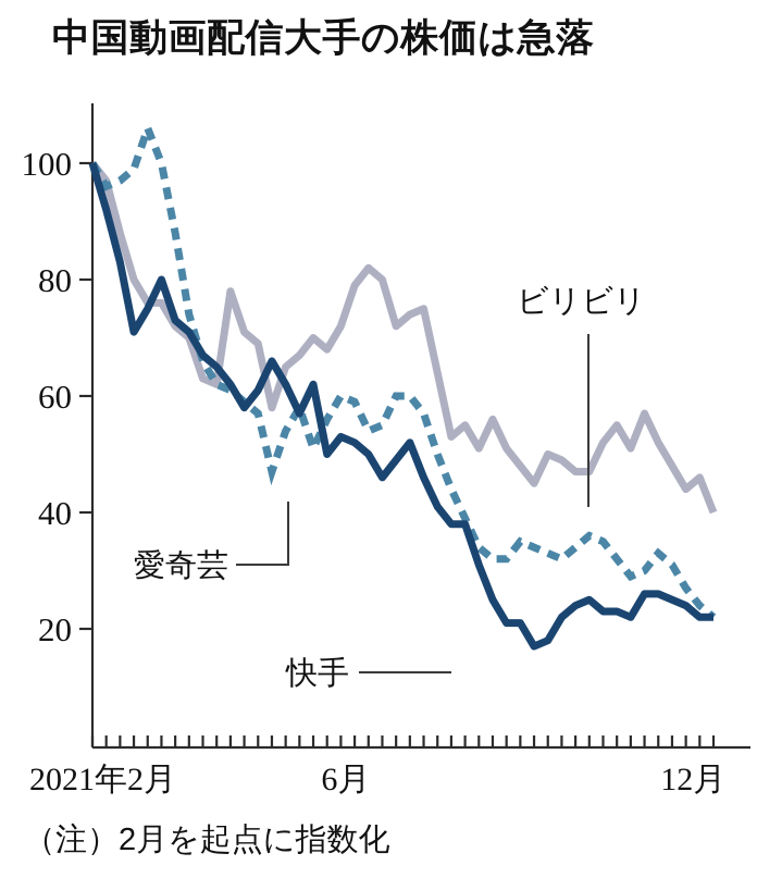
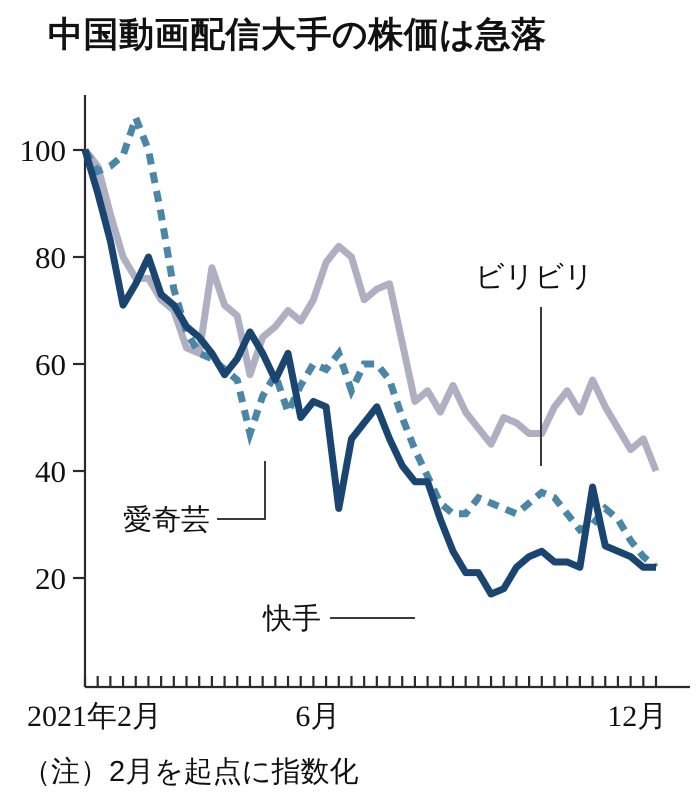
快手/20: 50 -> 33
愛奇芸/20: 54 -> 62
快手/40: 26 -> 37
